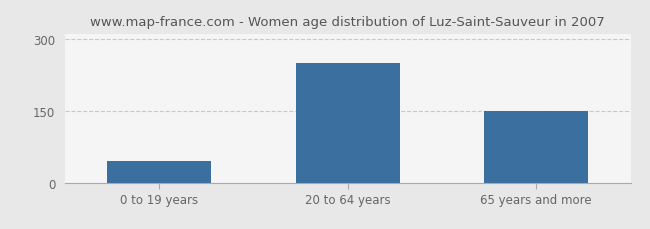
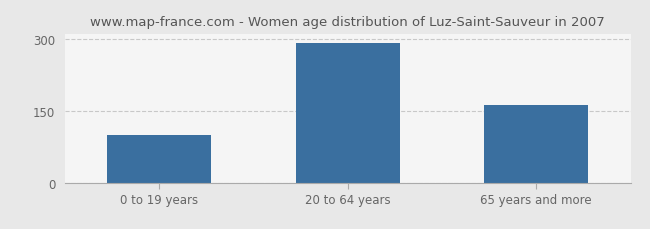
0 to 19 years: 45 -> 100
20 to 64 years: 250 -> 292
65 years and more: 150 -> 163
